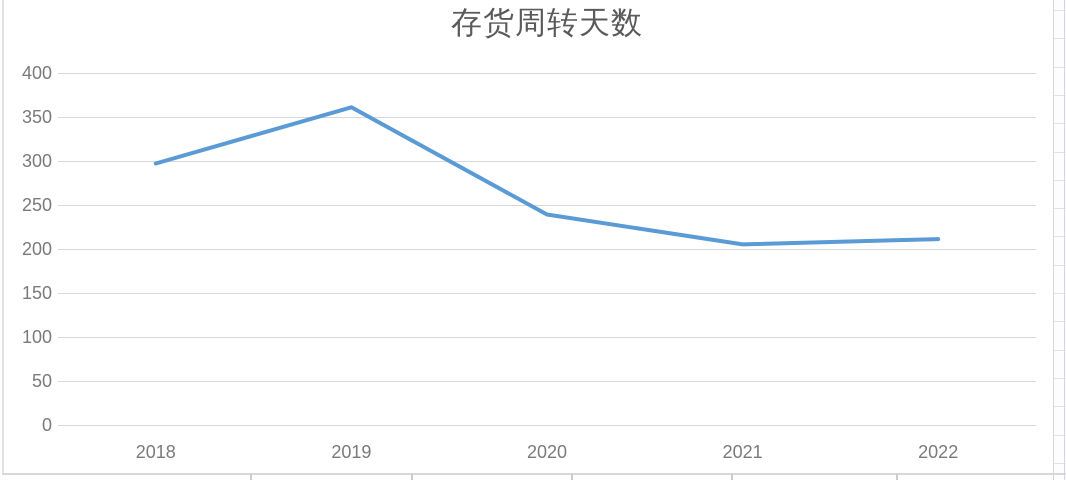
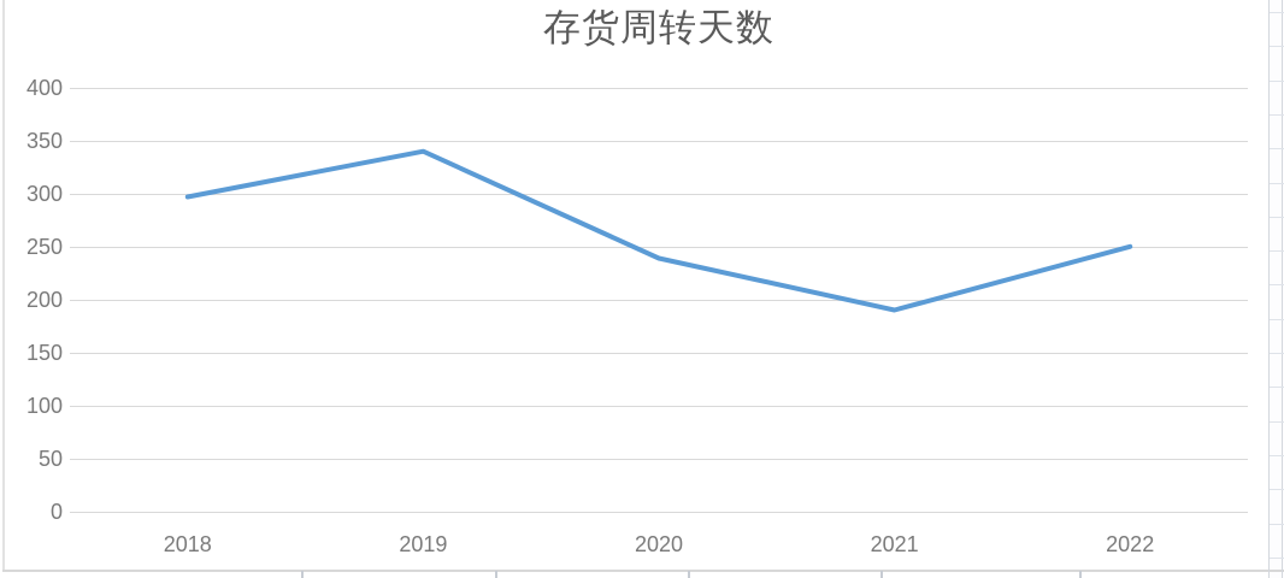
2019: 360 -> 340
2021: 200 -> 190
2022: 210 -> 250
